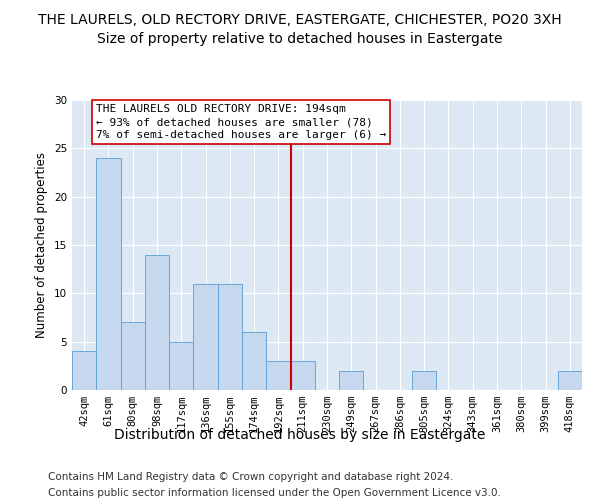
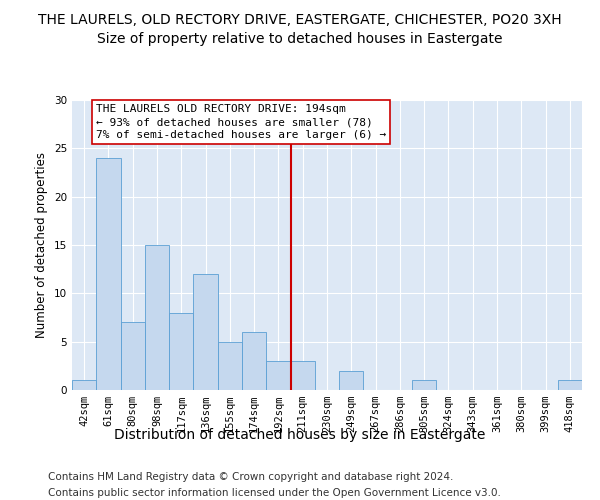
42sqm: 4 -> 1
98sqm: 14 -> 15
117sqm: 5 -> 8
136sqm: 11 -> 12
155sqm: 11 -> 5
305sqm: 2 -> 1
418sqm: 2 -> 1
